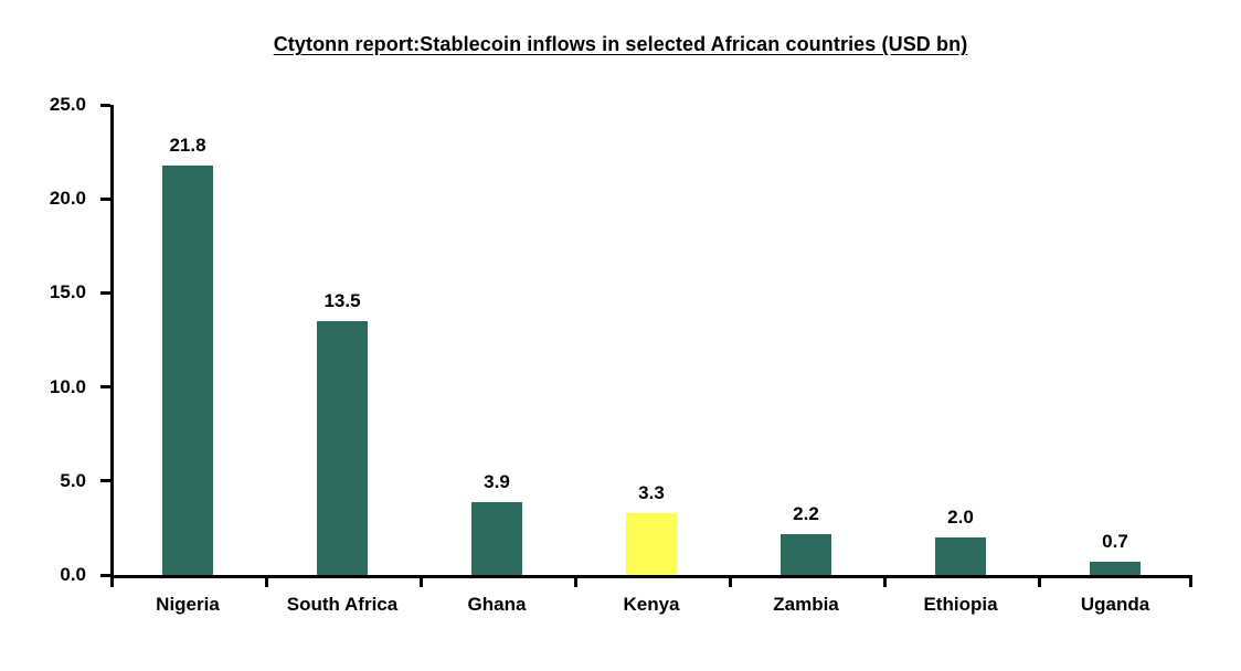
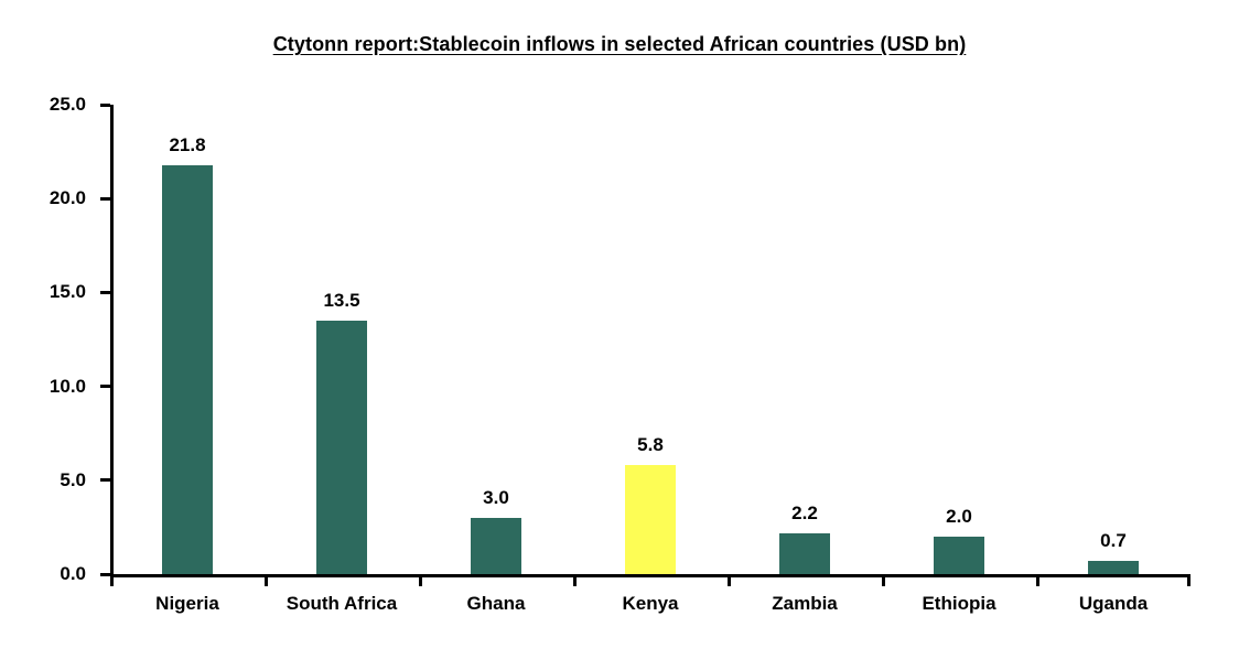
Ghana: 3.9 -> 3.0
Kenya: 3.3 -> 5.8
